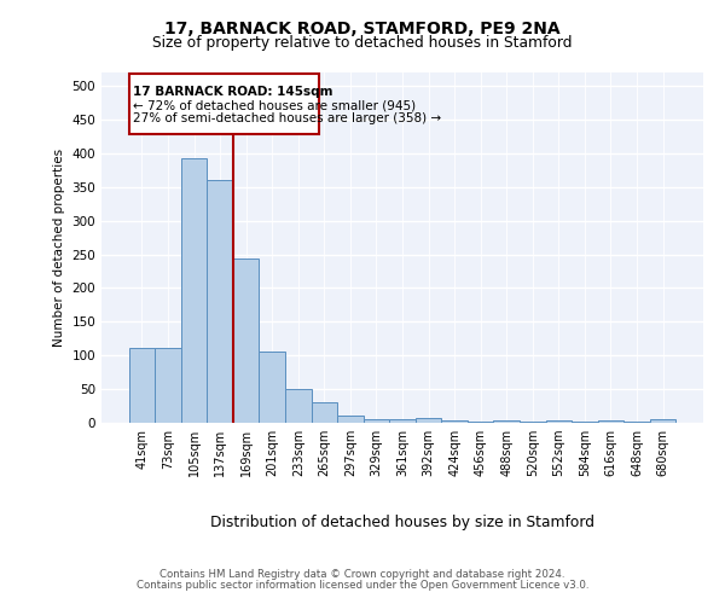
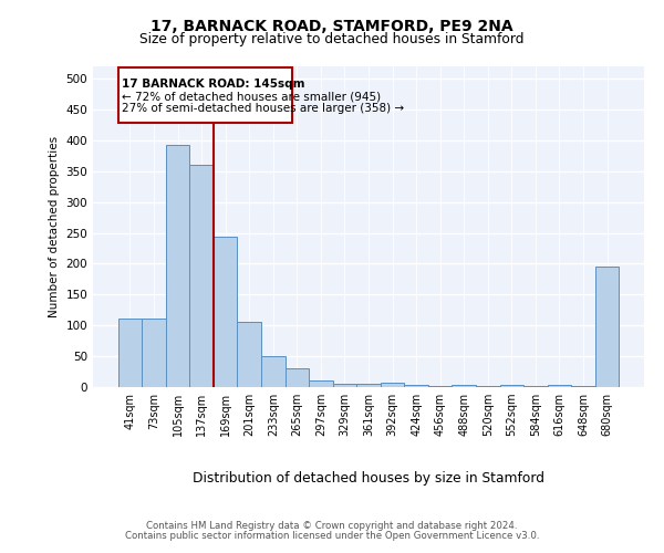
680sqm: 5 -> 196
